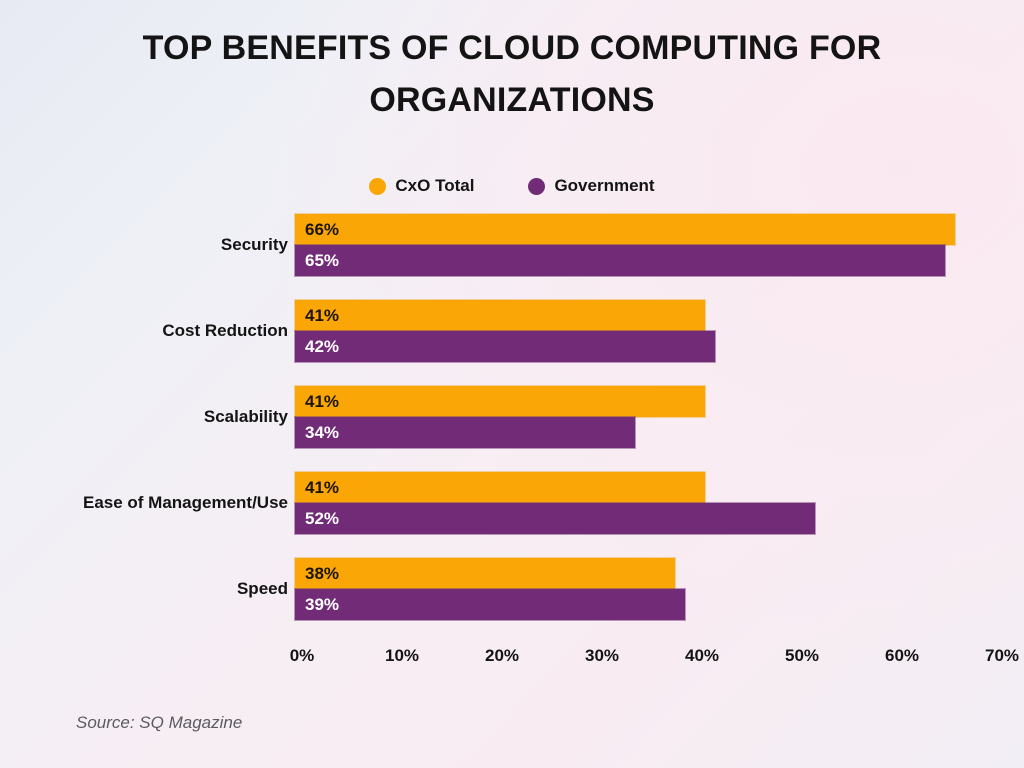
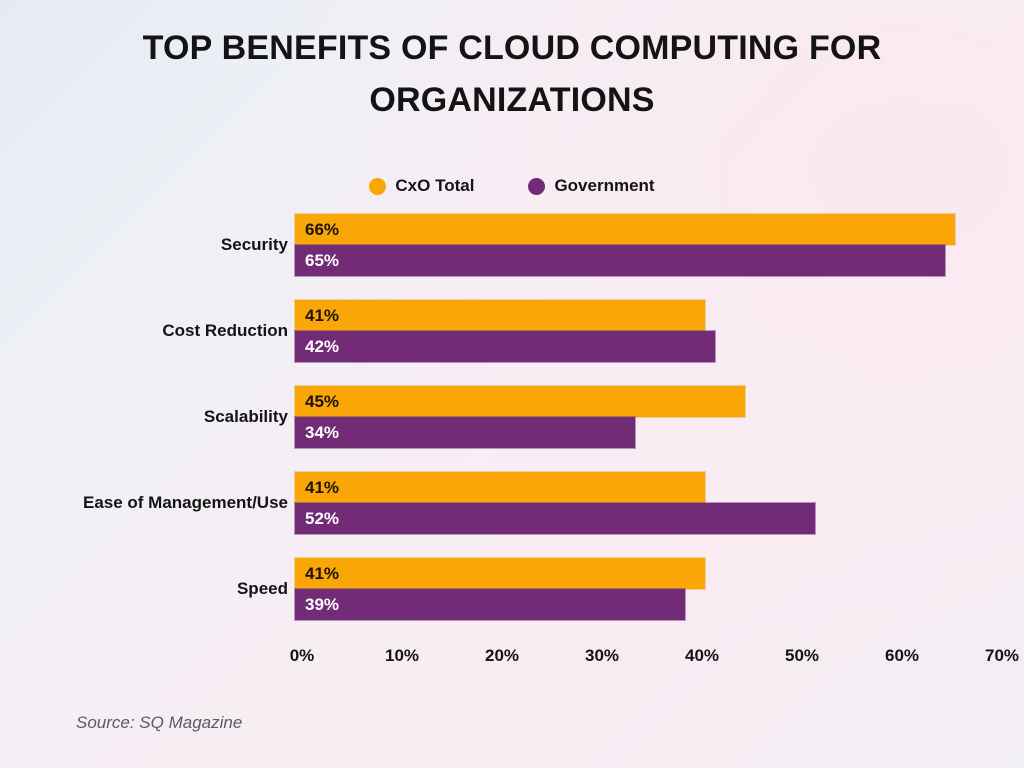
CxO Total/Scalability: 41% -> 45%
CxO Total/Speed: 38% -> 41%
